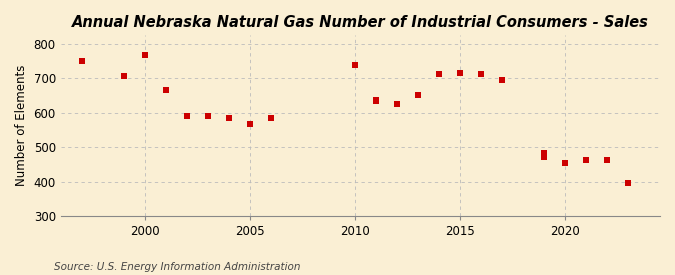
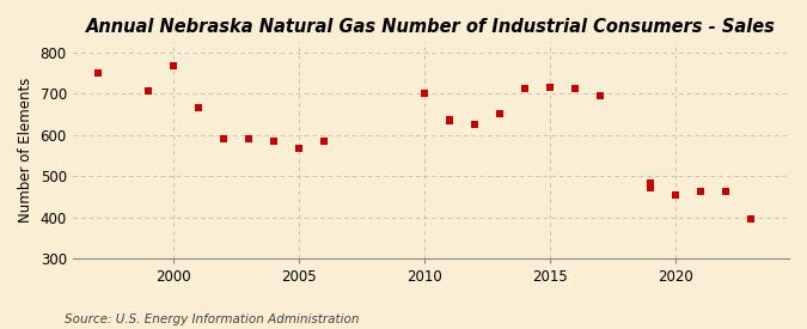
2010: 740 -> 702
